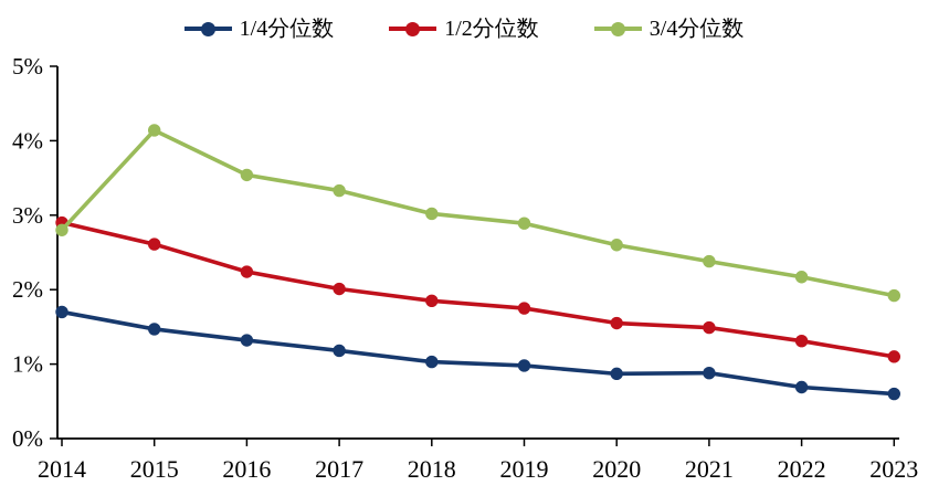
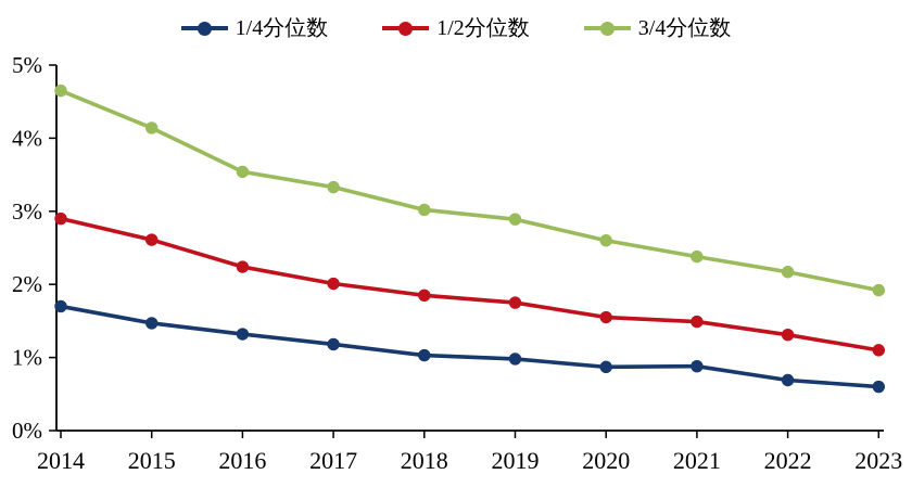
3/4分位数/2014: 2.8% -> 4.7%
